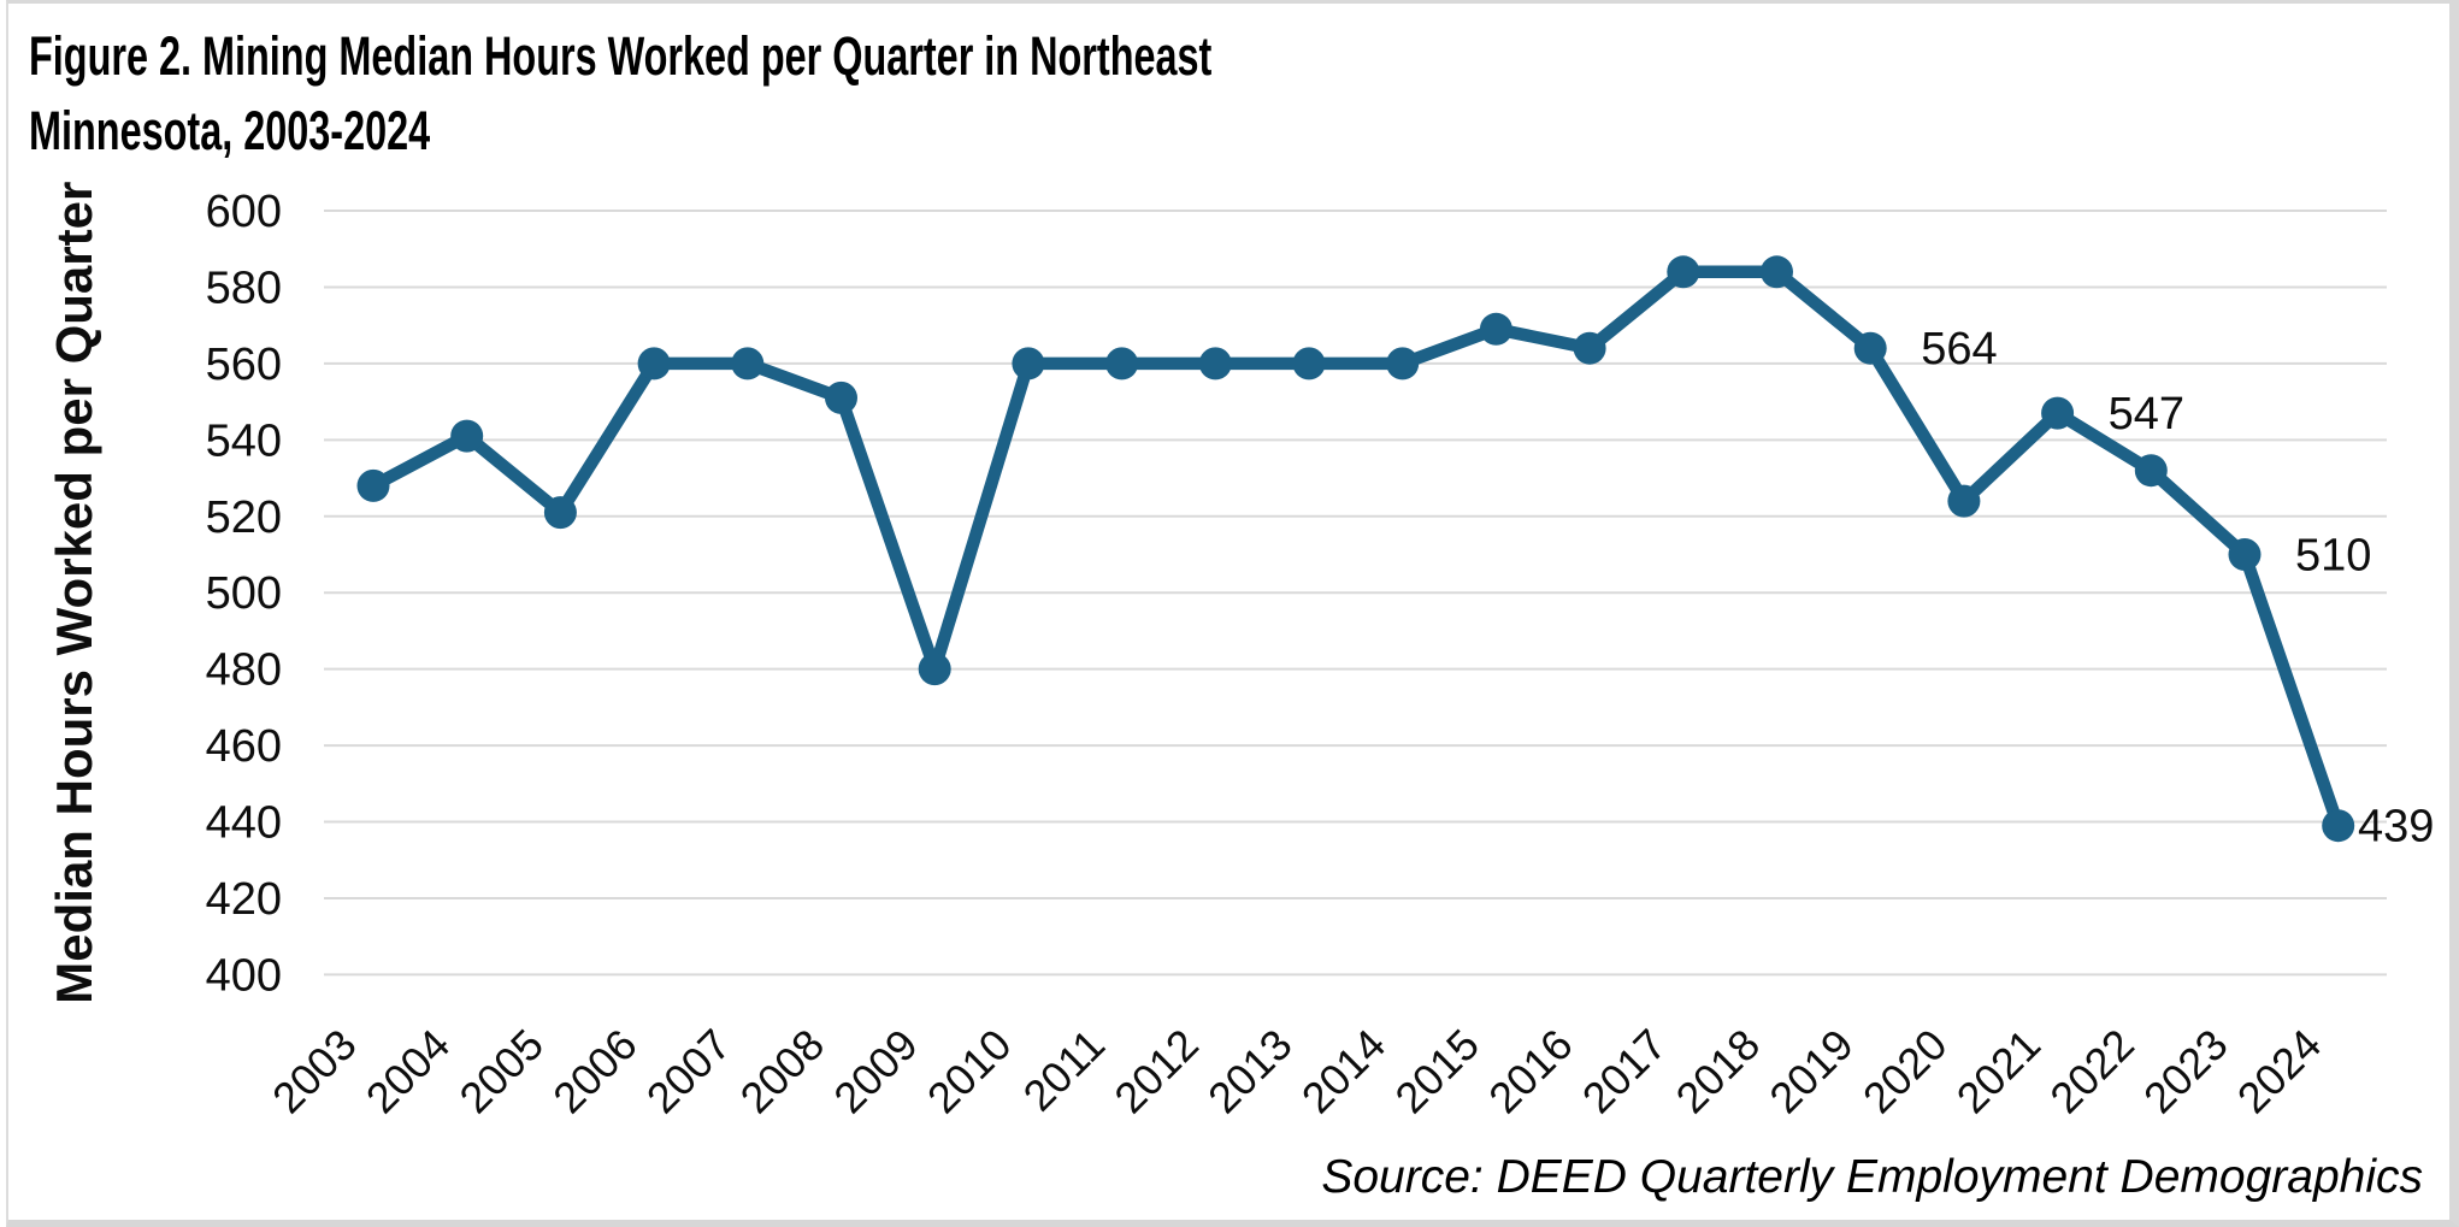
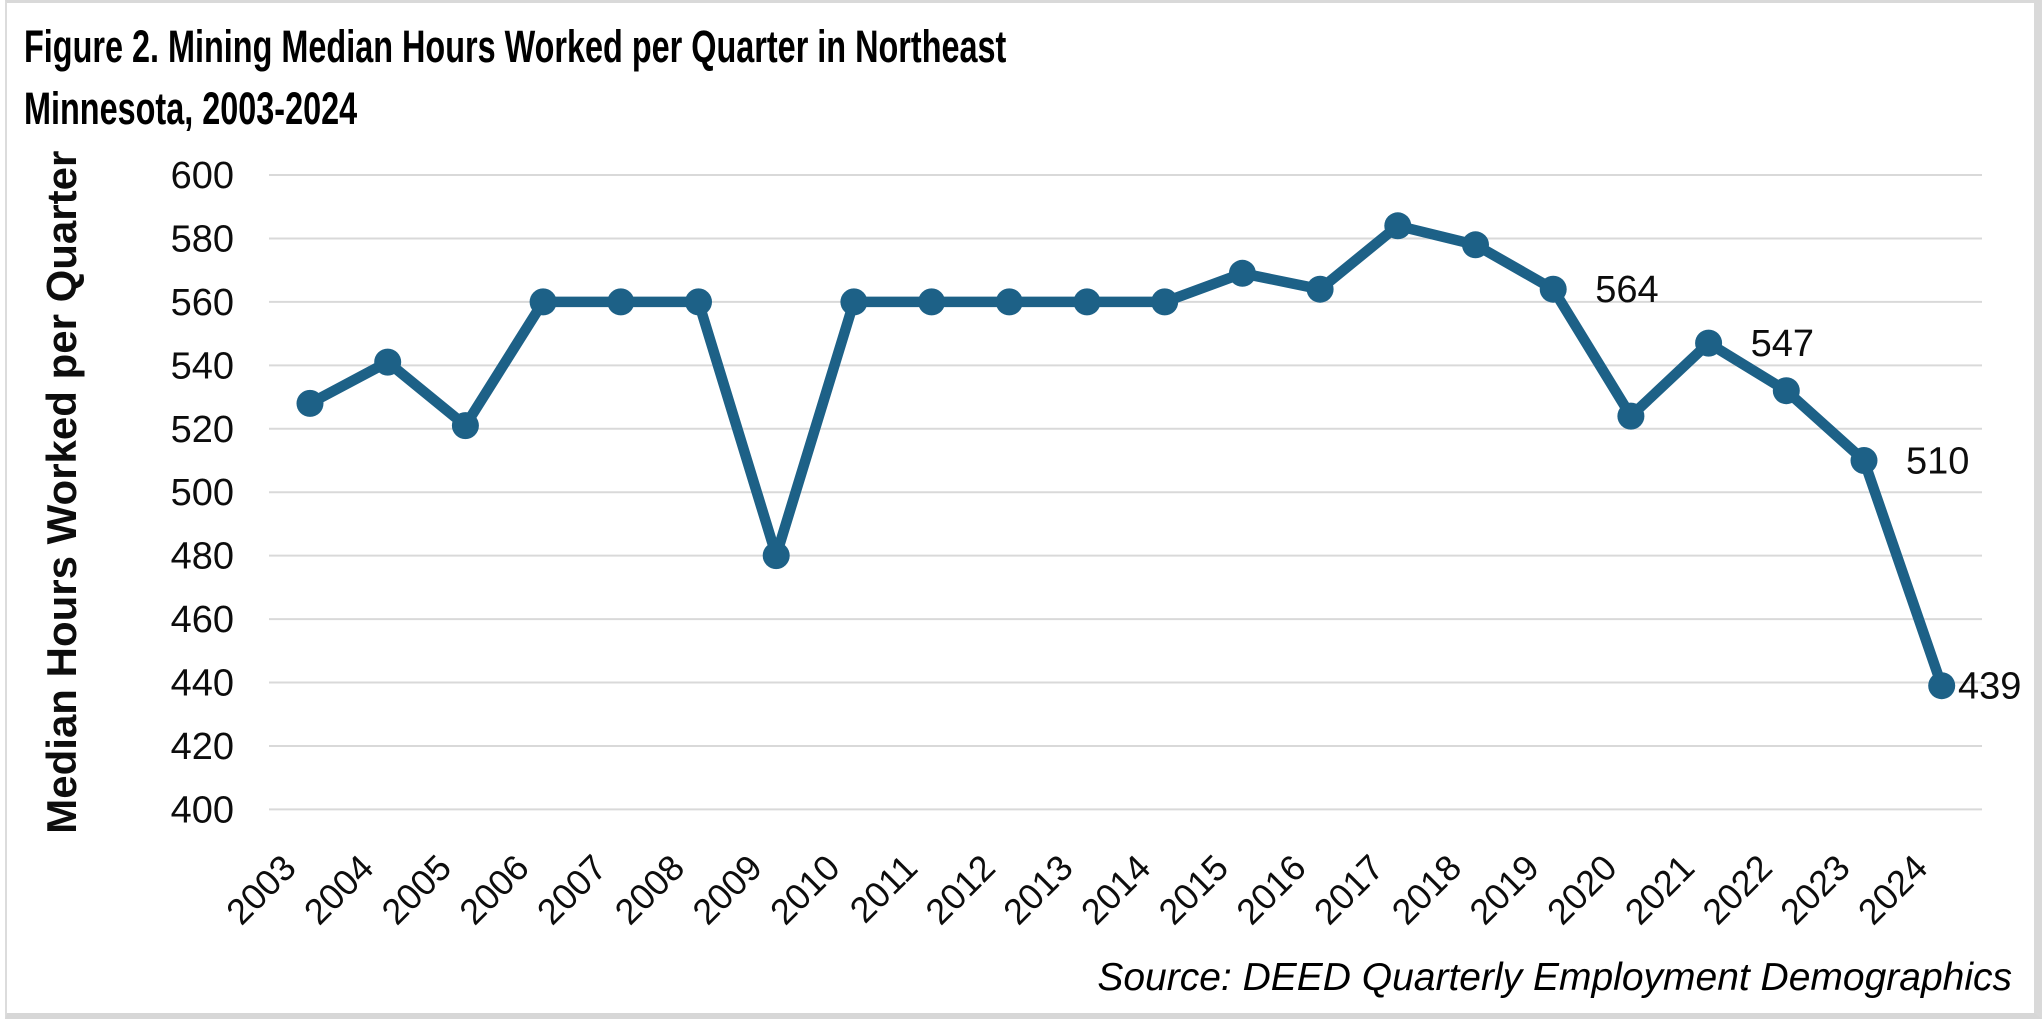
2008: 551 -> 560
2018: 584 -> 578
